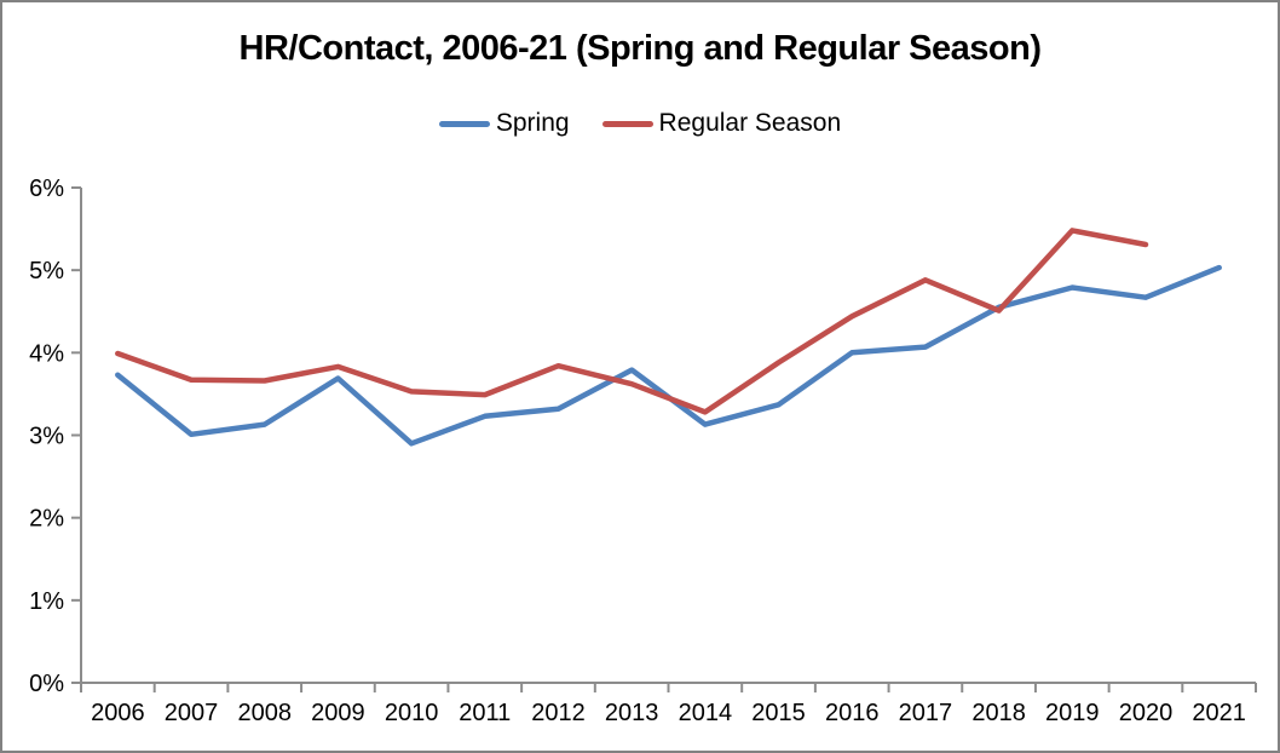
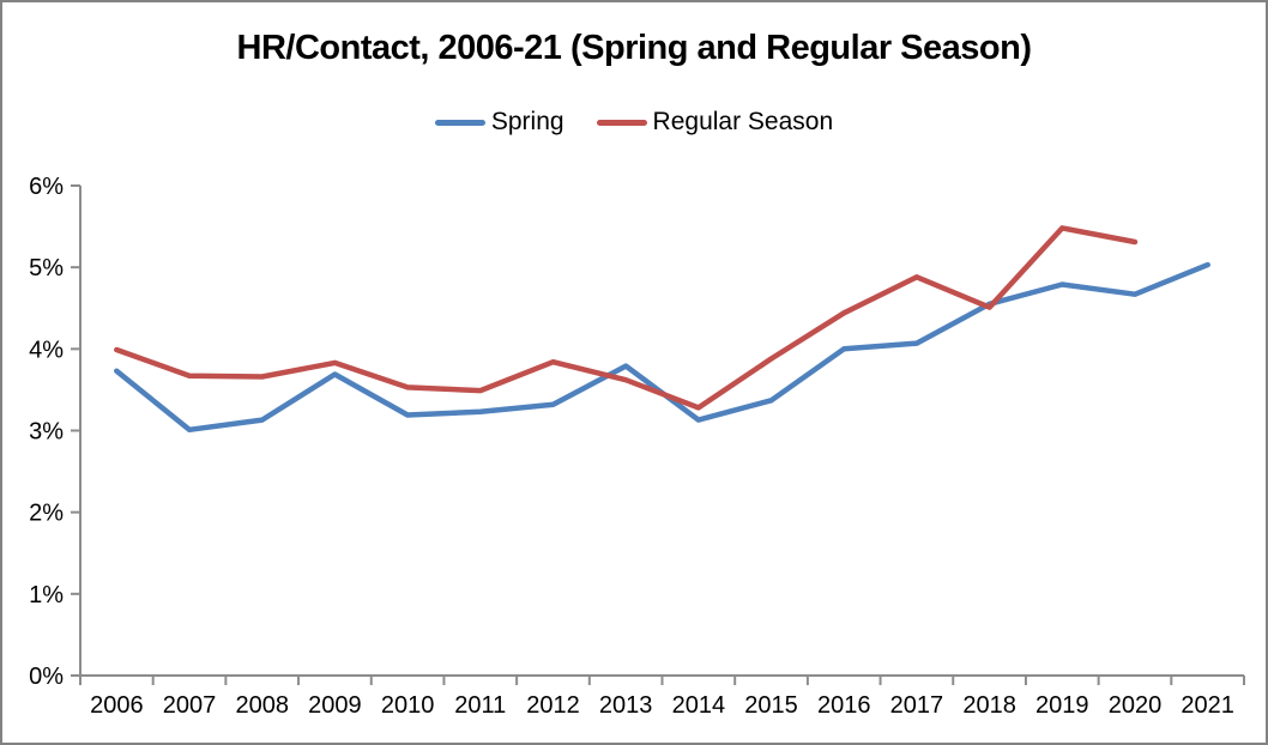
Spring/2010: 2.9% -> 3.2%
